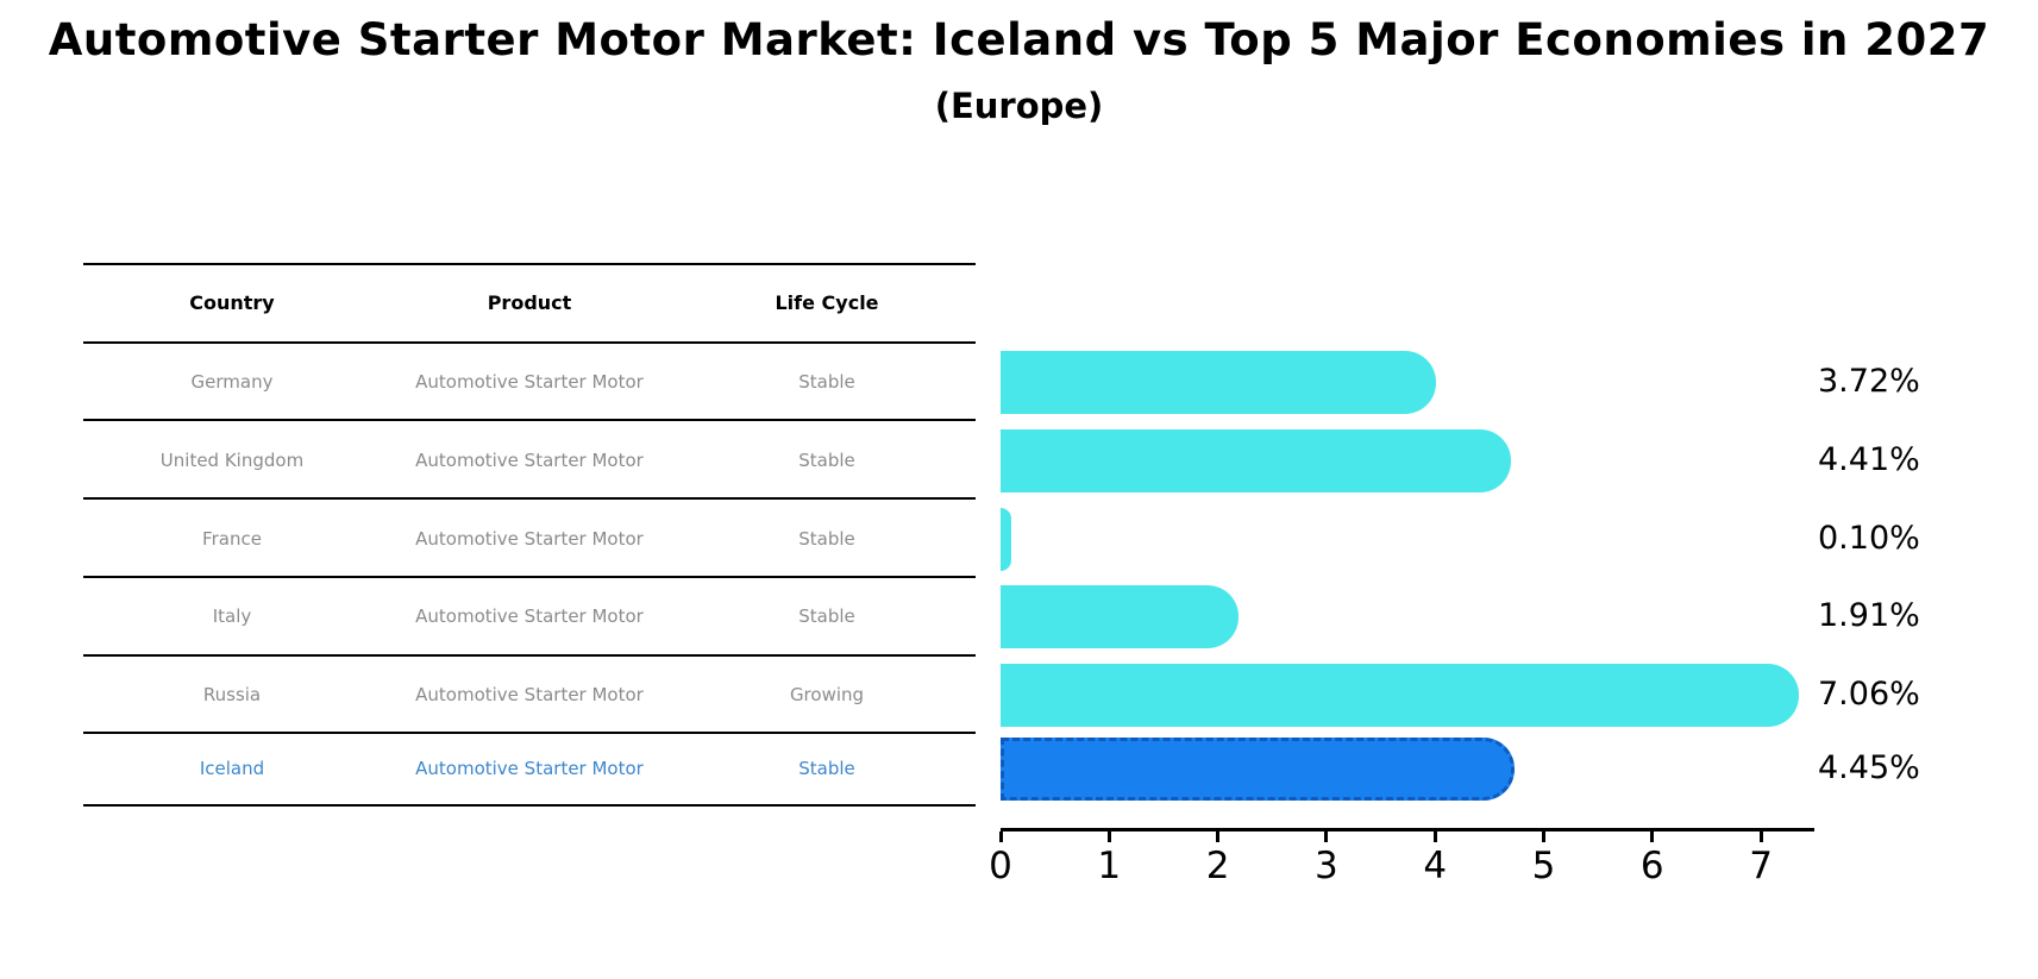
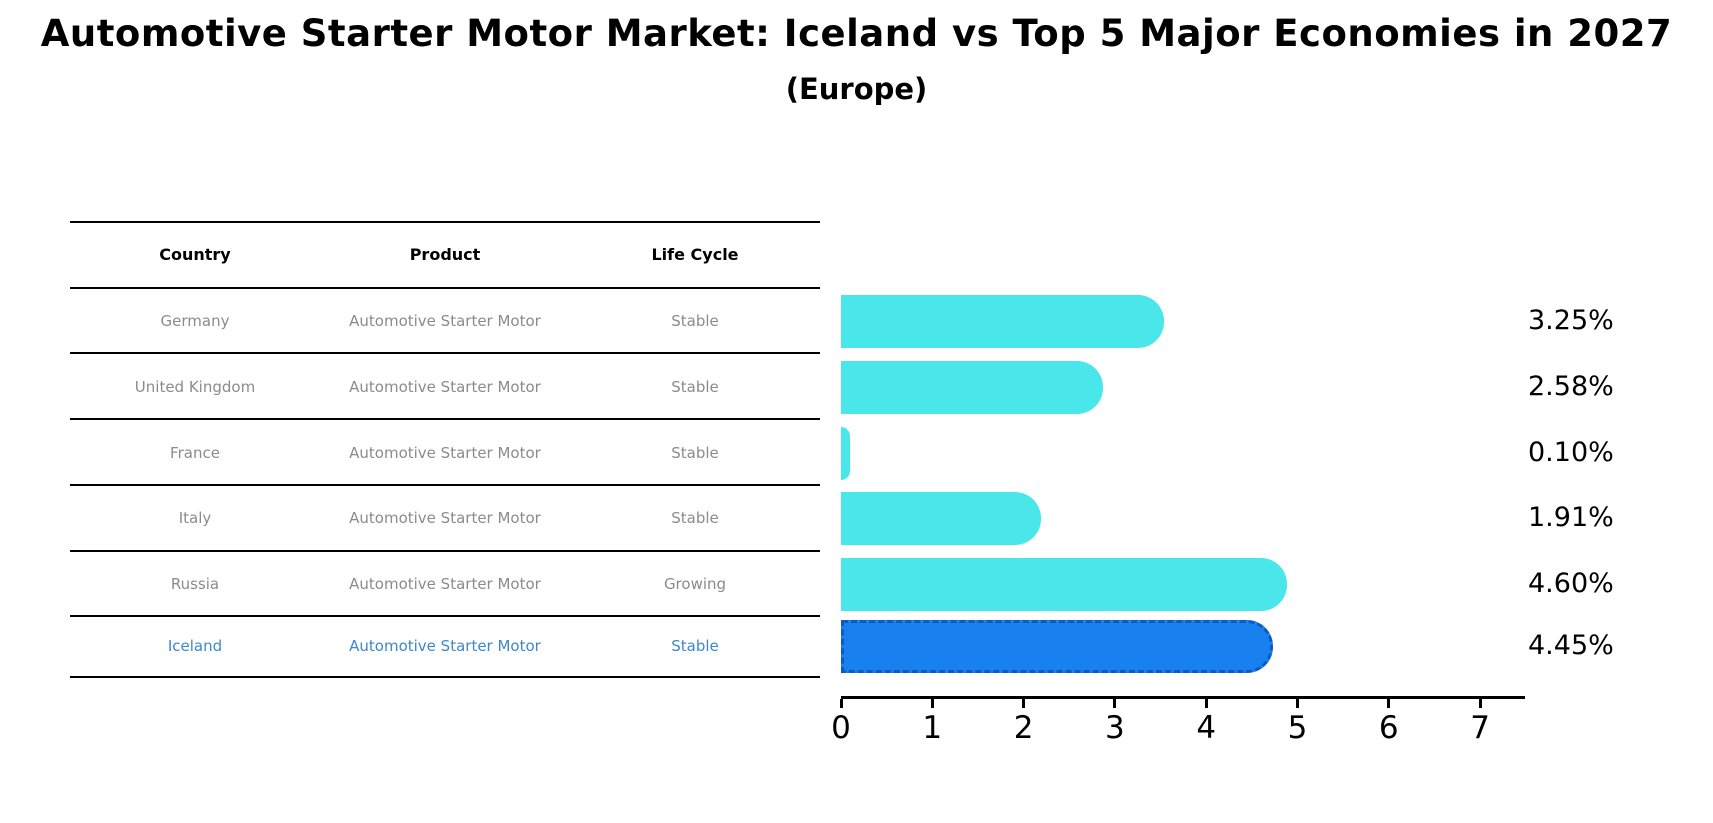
Germany: 3.72% -> 3.25%
United Kingdom: 4.41% -> 2.58%
Russia: 7.06% -> 4.60%
